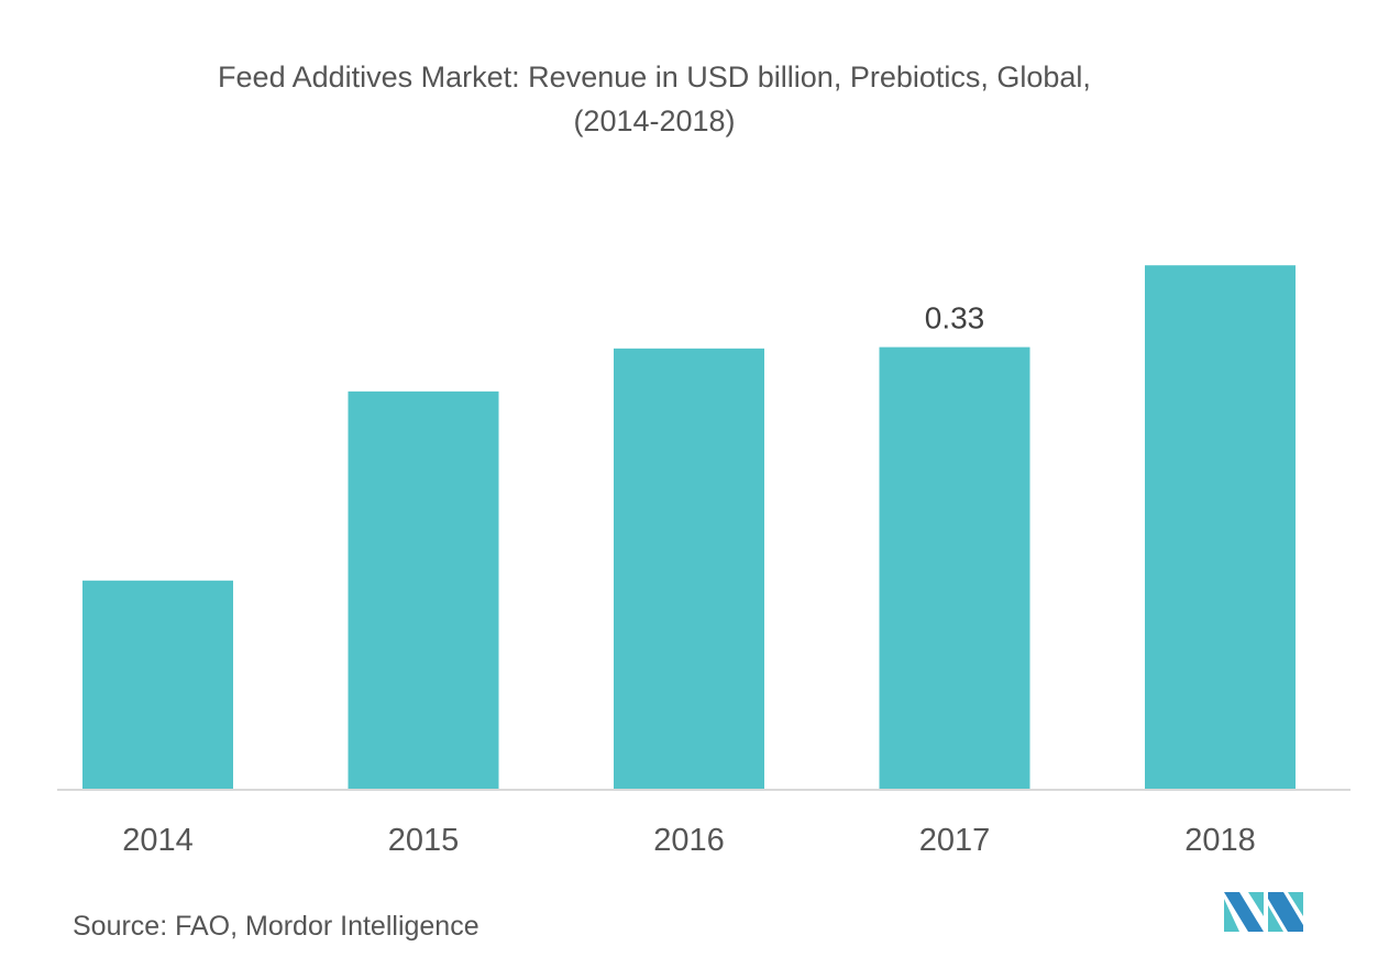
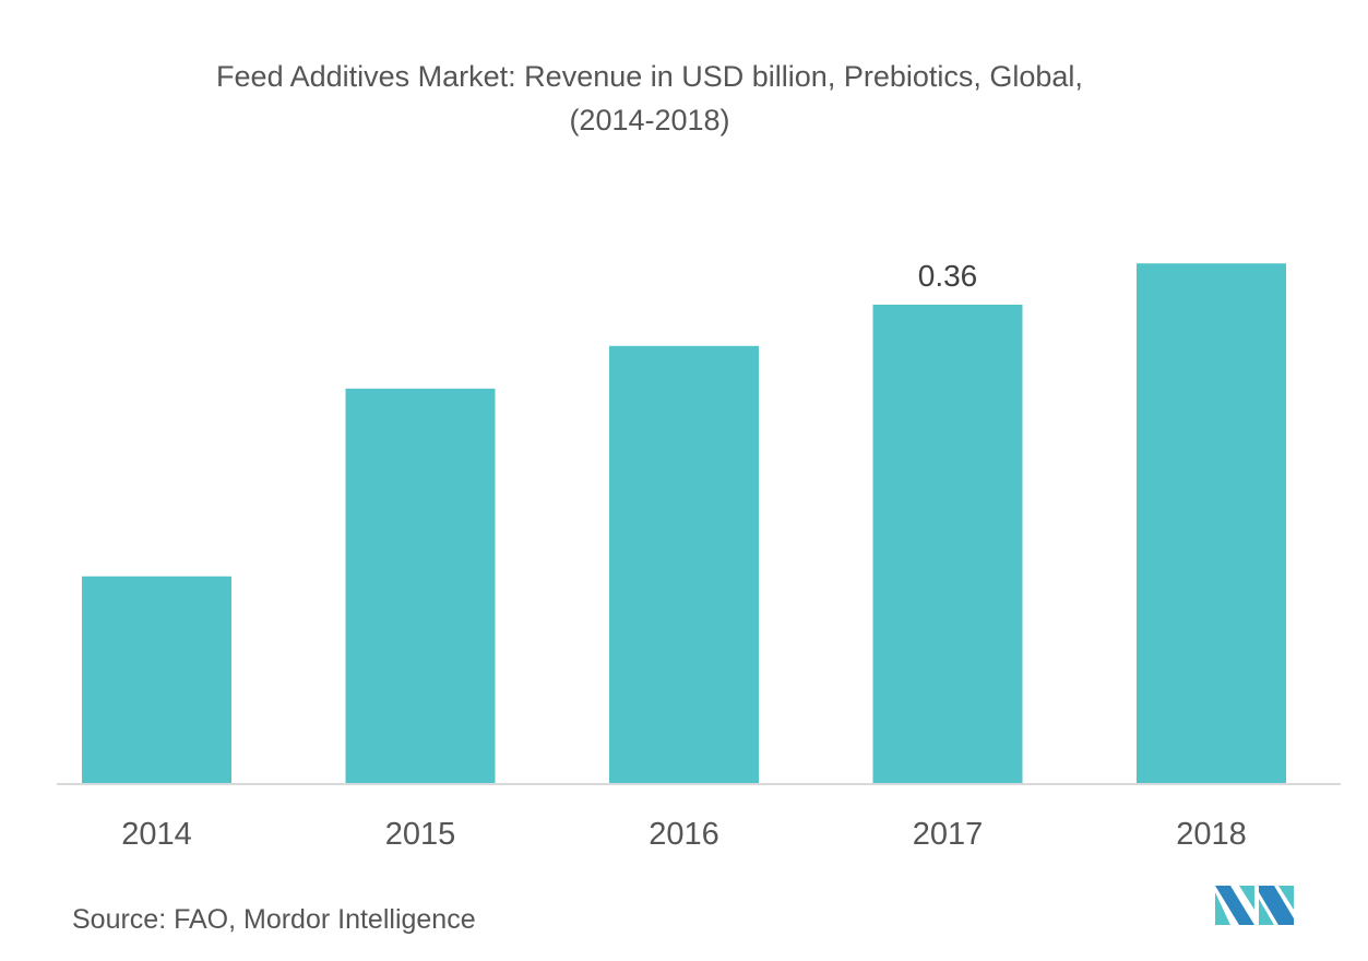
2017: 0.33 -> 0.36
